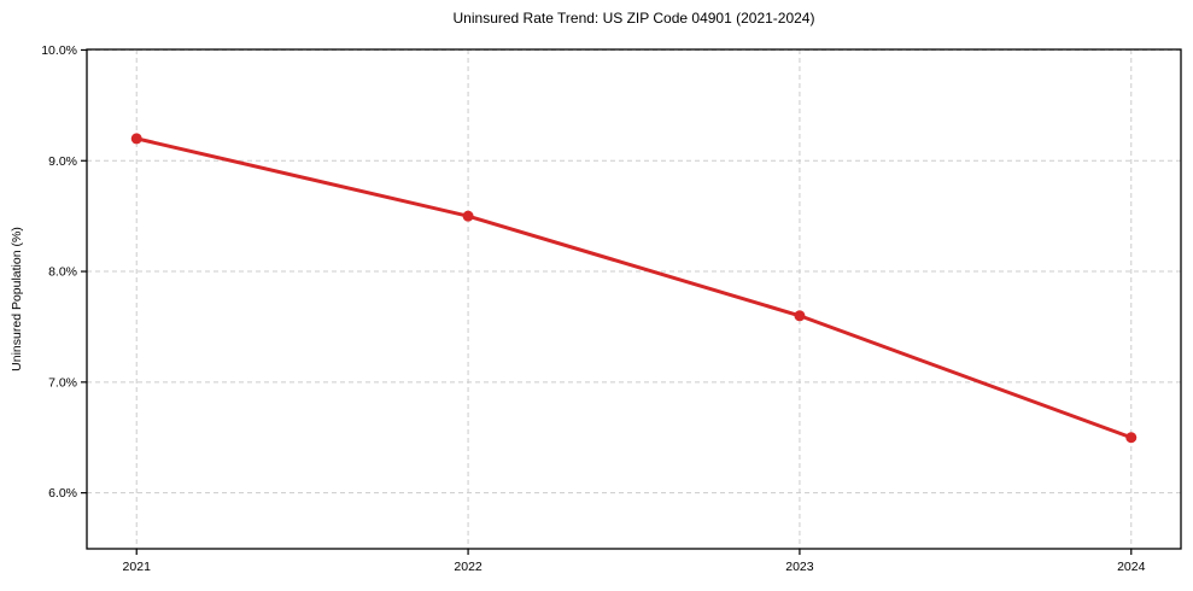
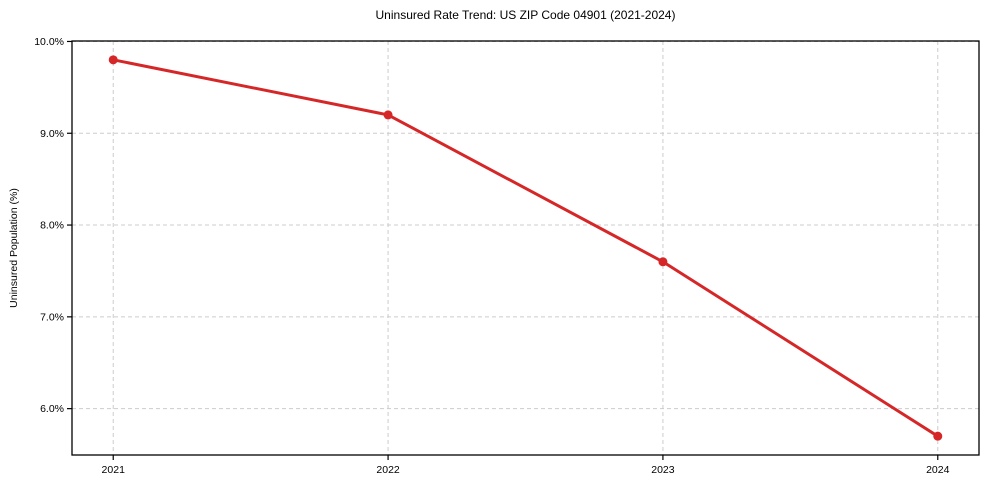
2021: 9.2% -> 9.8%
2022: 8.5% -> 9.2%
2024: 6.5% -> 5.7%
